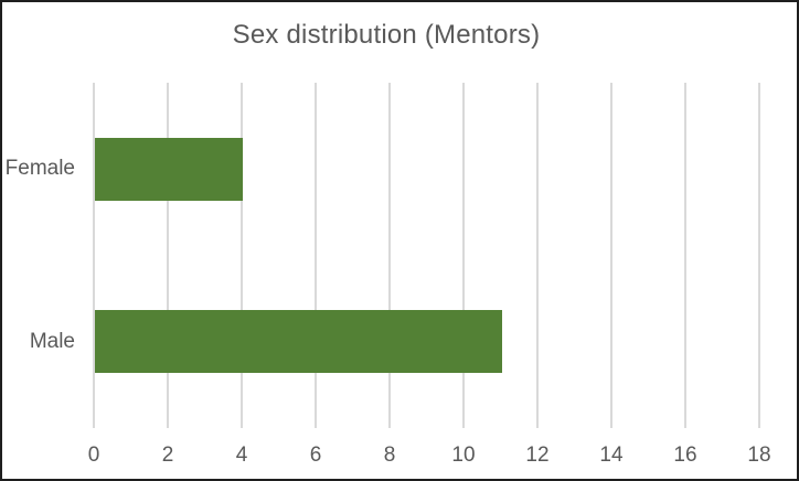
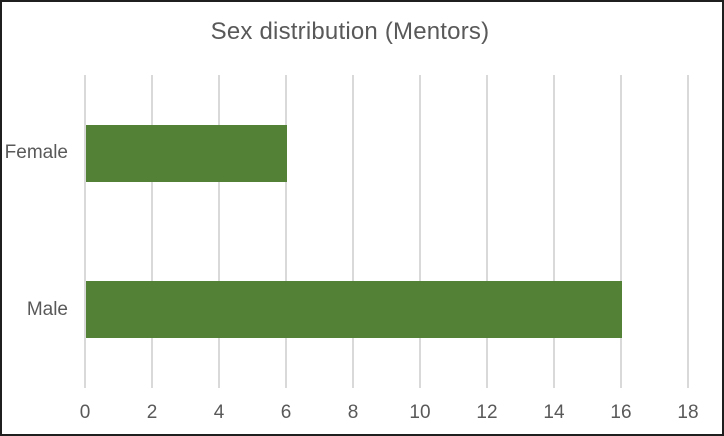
Female: 4 -> 6
Male: 11 -> 16
